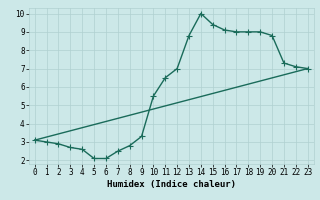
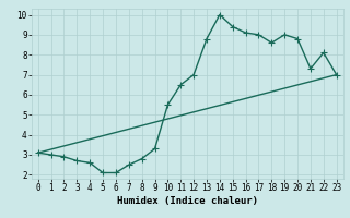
18: 9.0 -> 8.6
22: 7.1 -> 8.1
